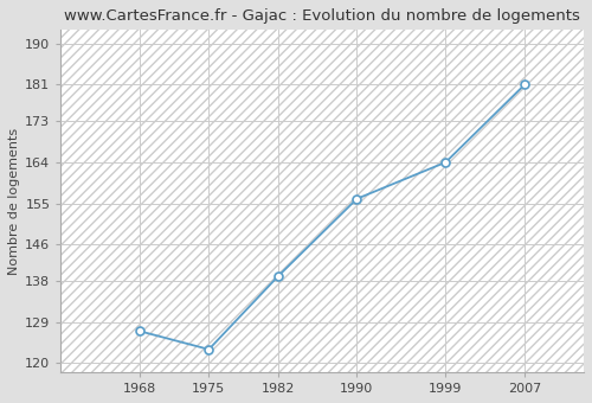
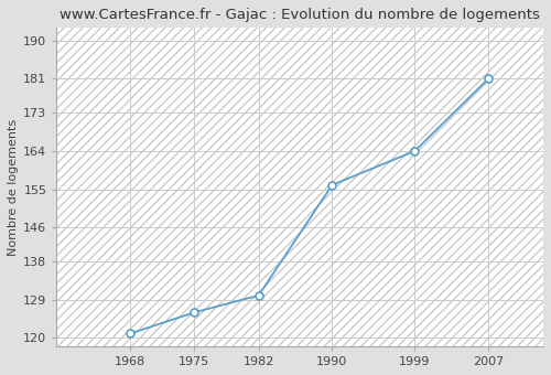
1968: 127 -> 121
1975: 123 -> 126
1982: 139 -> 130
